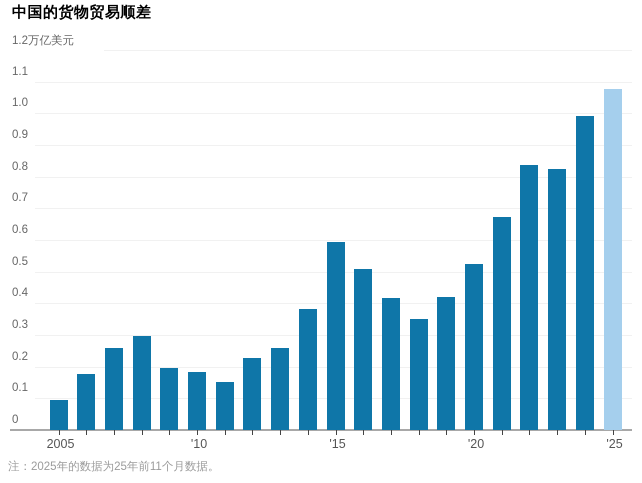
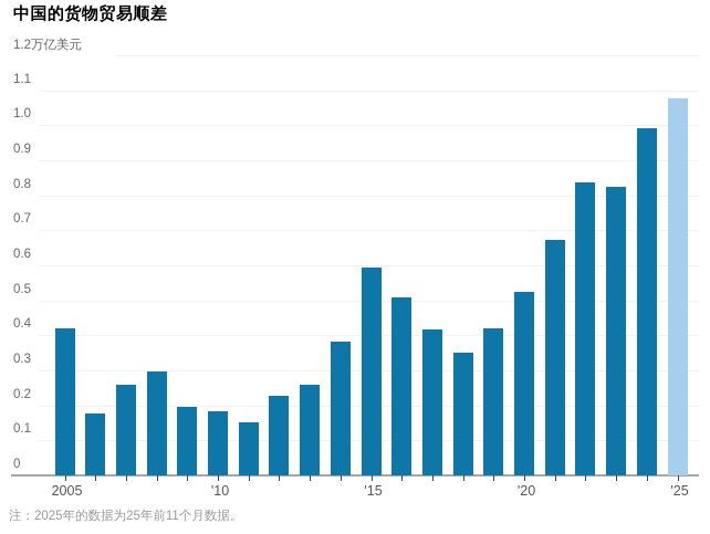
2005: 0.10 -> 0.42
